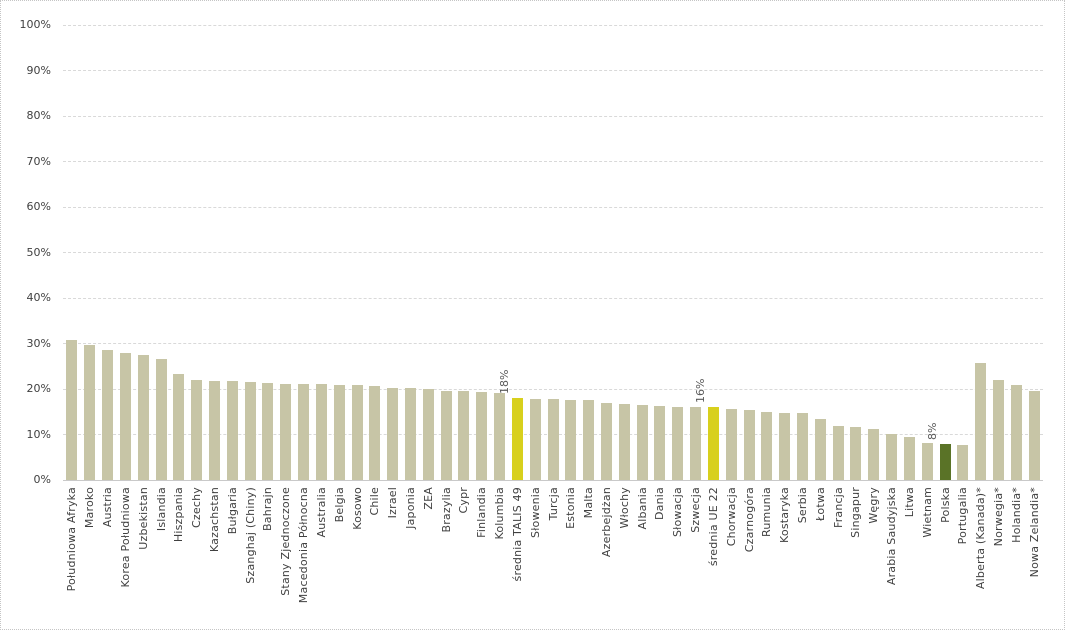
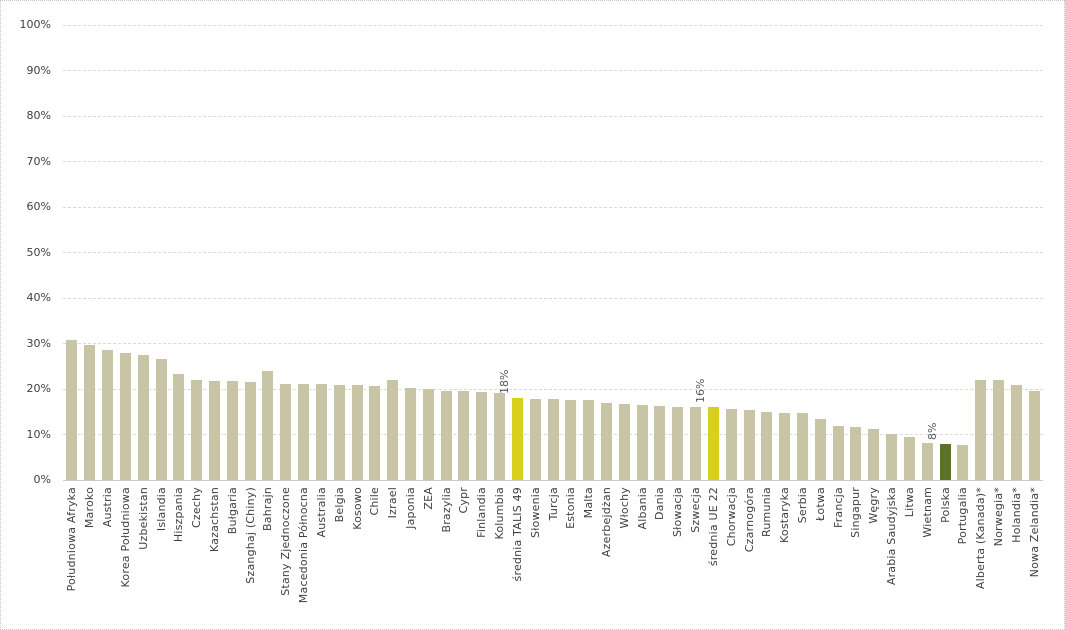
Bahrajn: 21% -> 24%
Izrael: 20% -> 22%
Alberta (Kanada)*: 26% -> 22%
